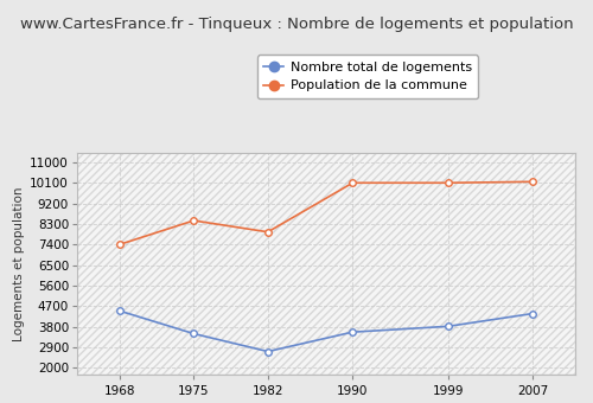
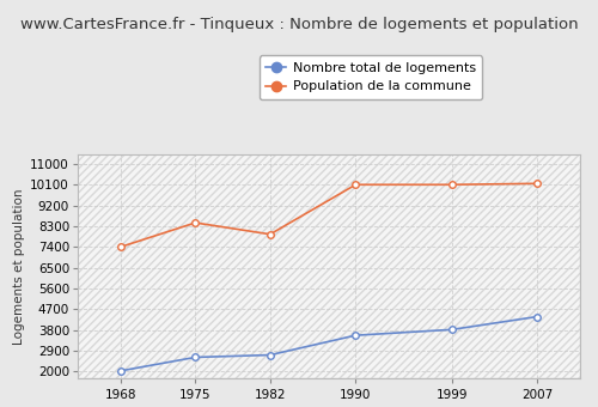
Nombre total de logements/1968: 4500 -> 2000
Nombre total de logements/1975: 3500 -> 2600
